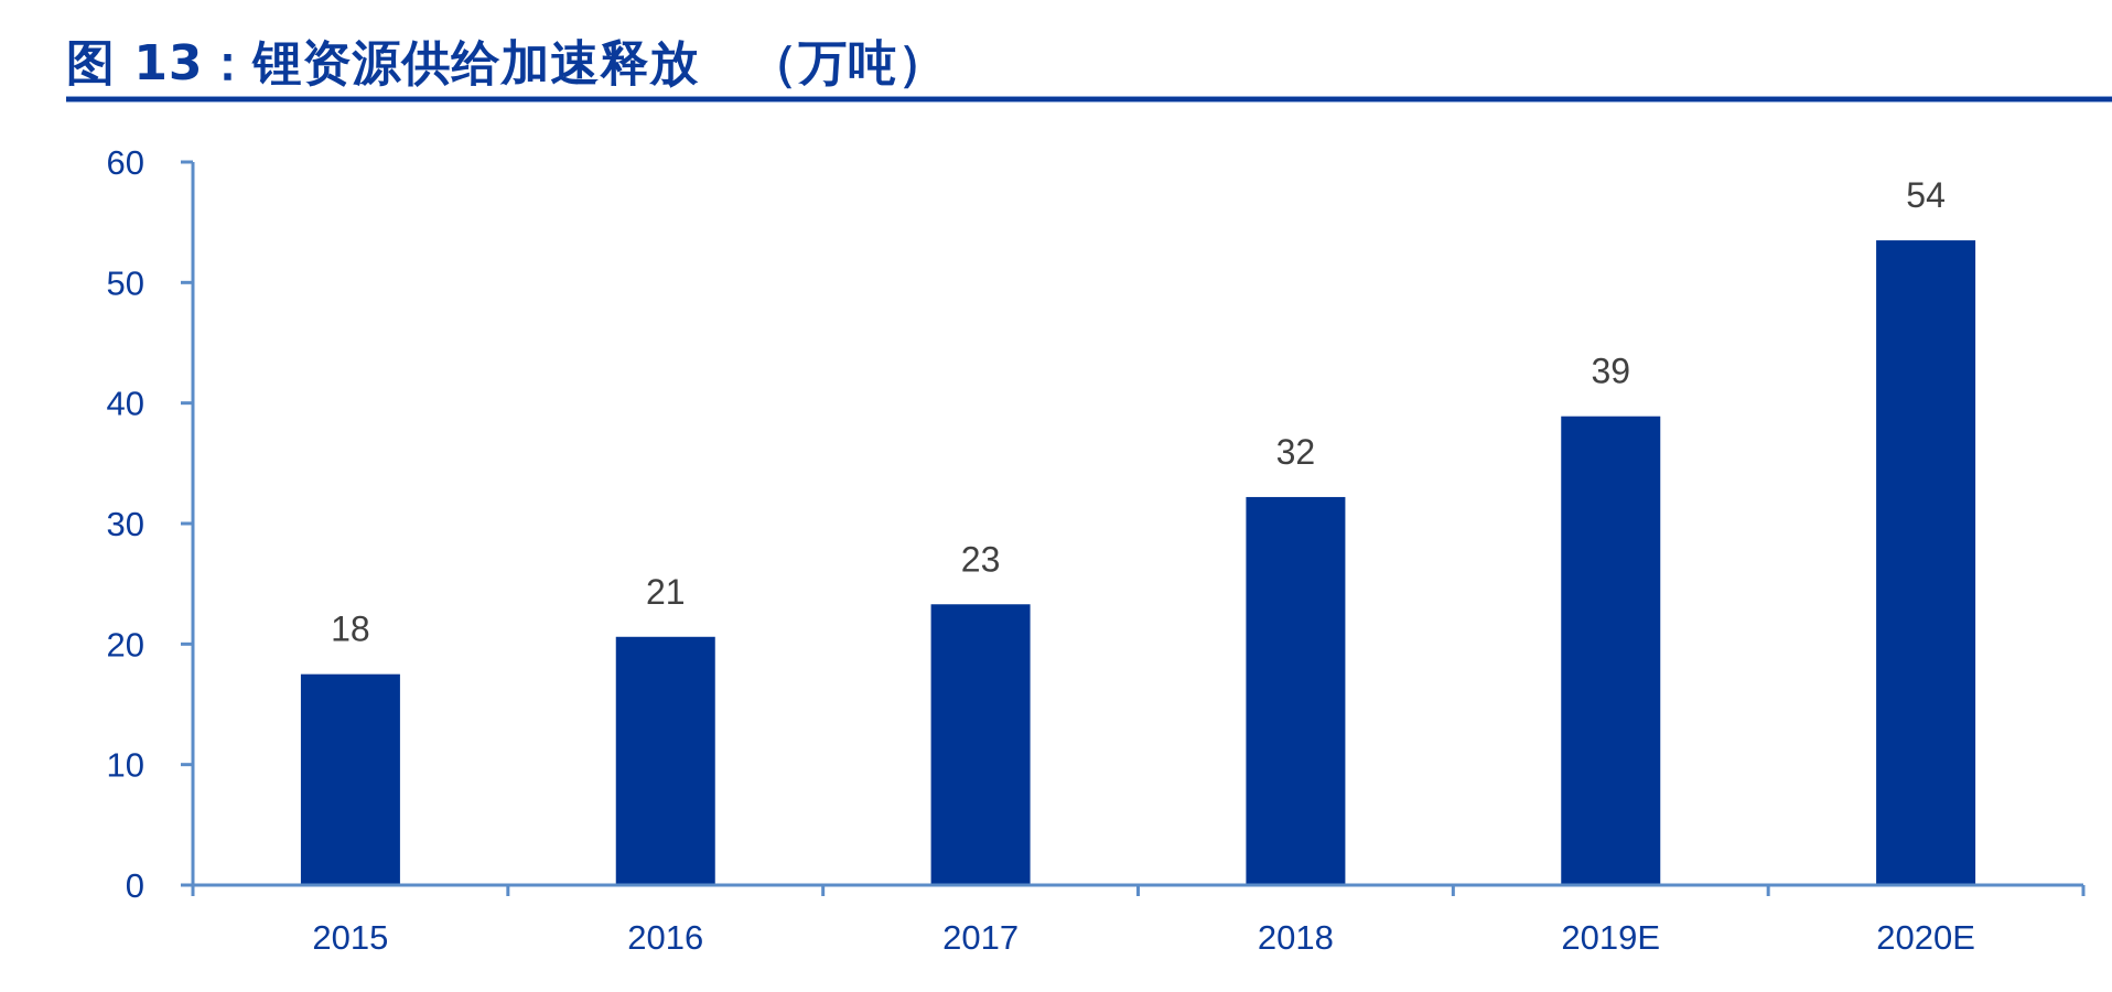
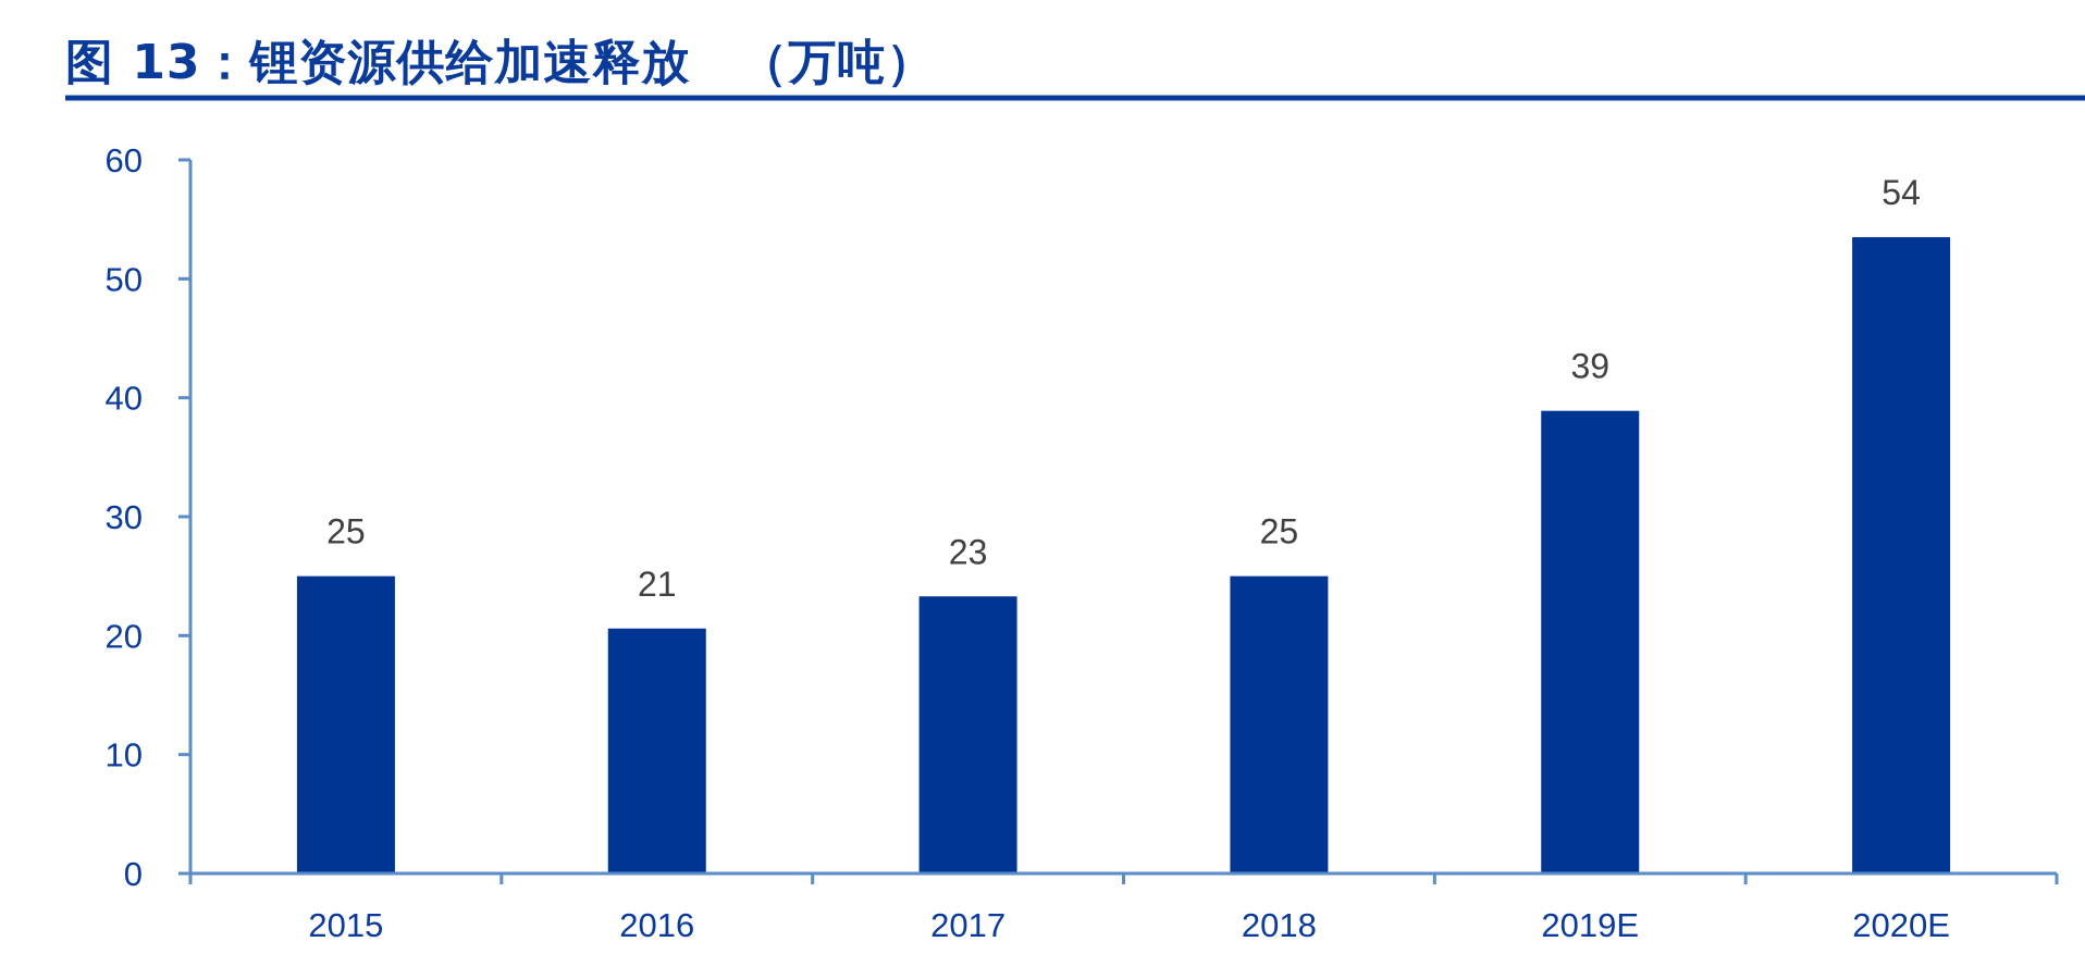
2015: 18 -> 25
2018: 32 -> 25
